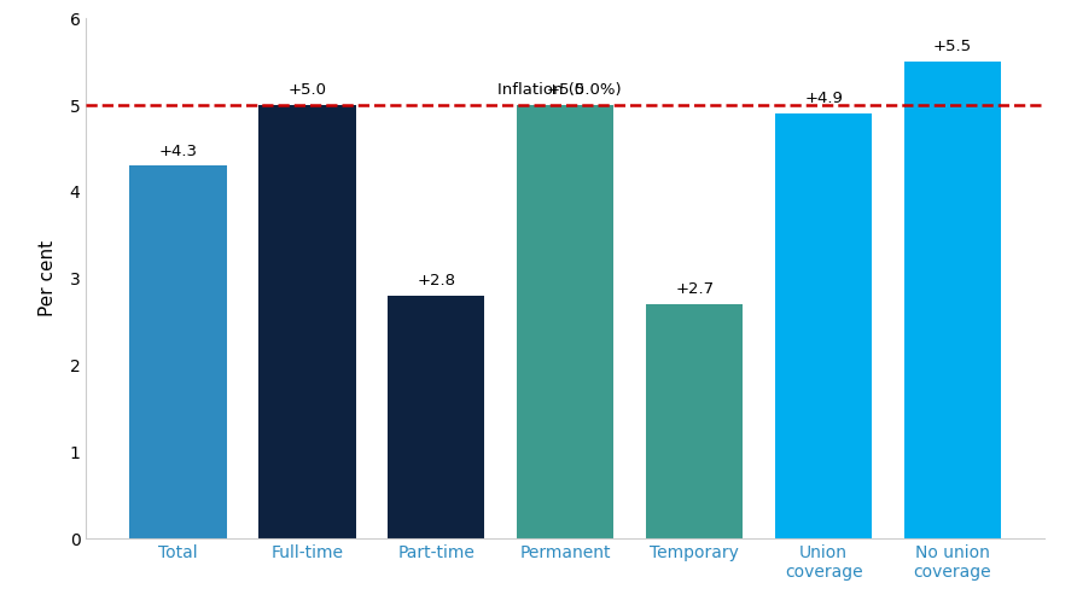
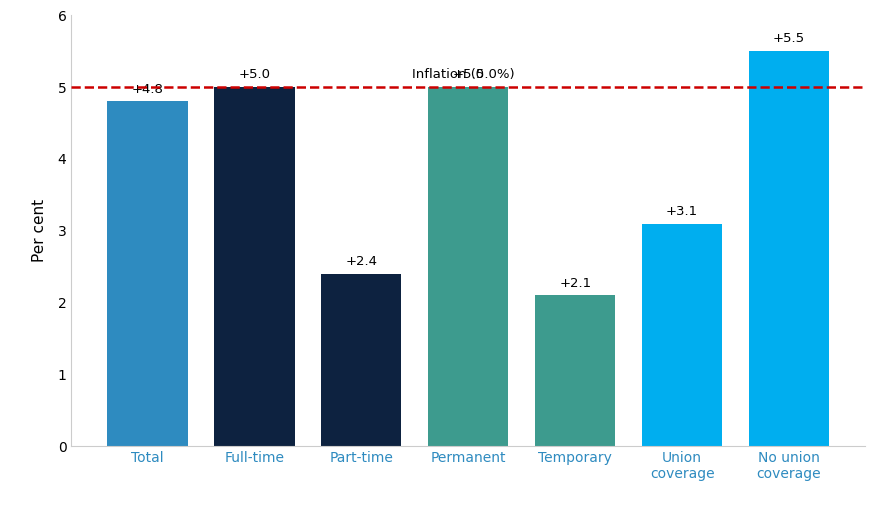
Total: +4.3 -> +4.8
Part-time: +2.8 -> +2.4
Temporary: +2.7 -> +2.1
Union coverage: +4.9 -> +3.1
